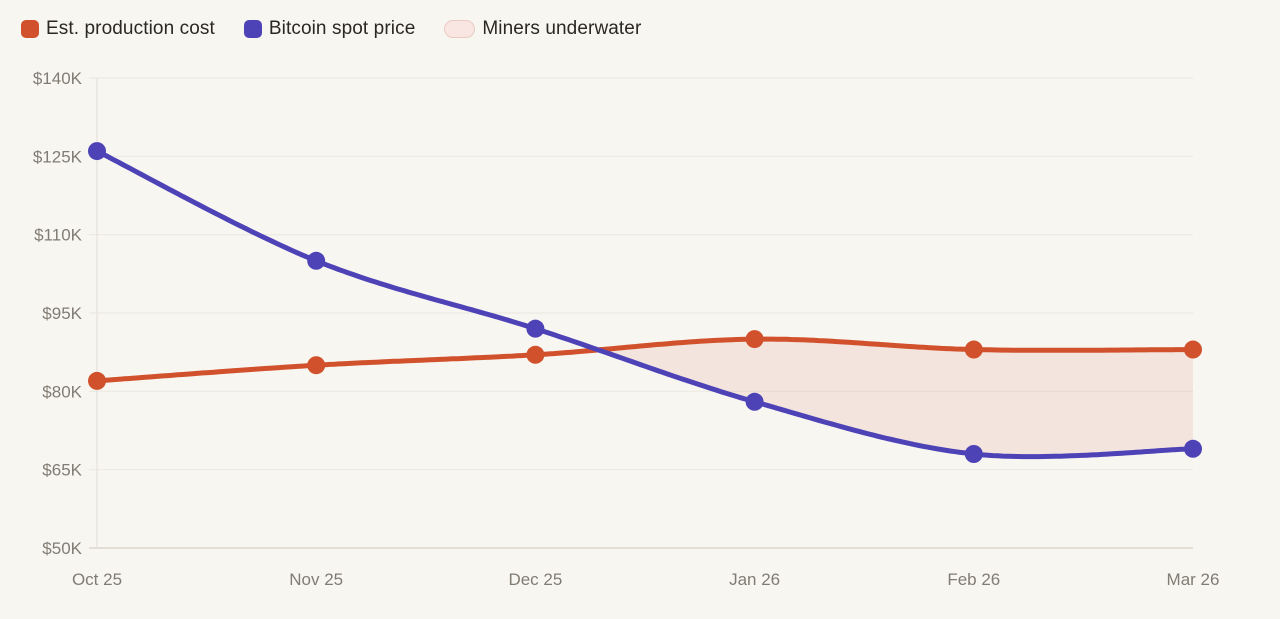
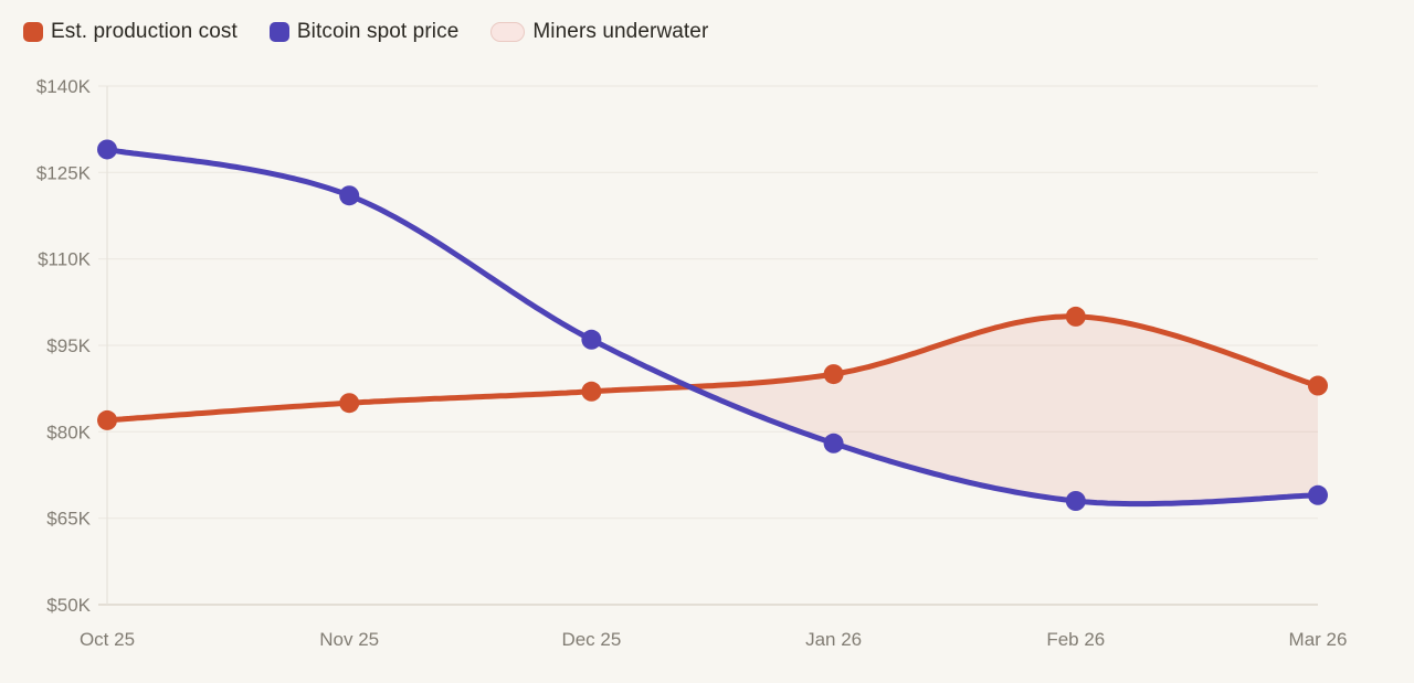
Bitcoin spot price/Oct 25: $126K -> $129K
Bitcoin spot price/Nov 25: $105K -> $121K
Bitcoin spot price/Dec 25: $92K -> $96K
Est. production cost/Feb 26: $88K -> $100K
